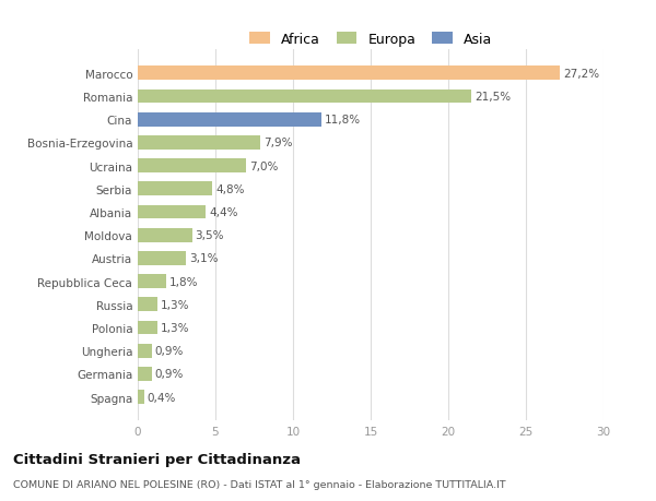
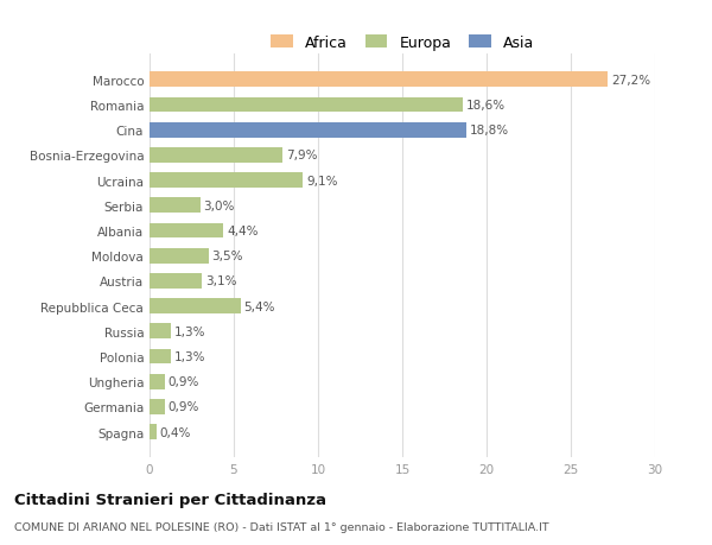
Romania: 21,5% -> 18,6%
Cina: 11,8% -> 18,8%
Ucraina: 7,0% -> 9,1%
Serbia: 4,8% -> 3,0%
Repubblica Ceca: 1,8% -> 5,4%
